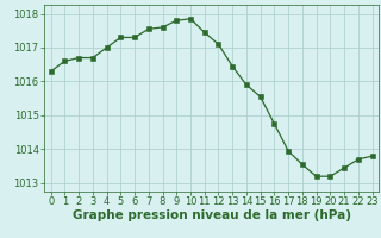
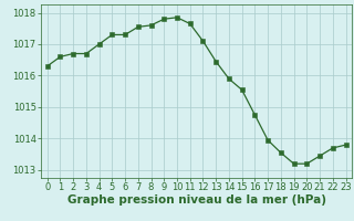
11: 1017.45 -> 1017.65
